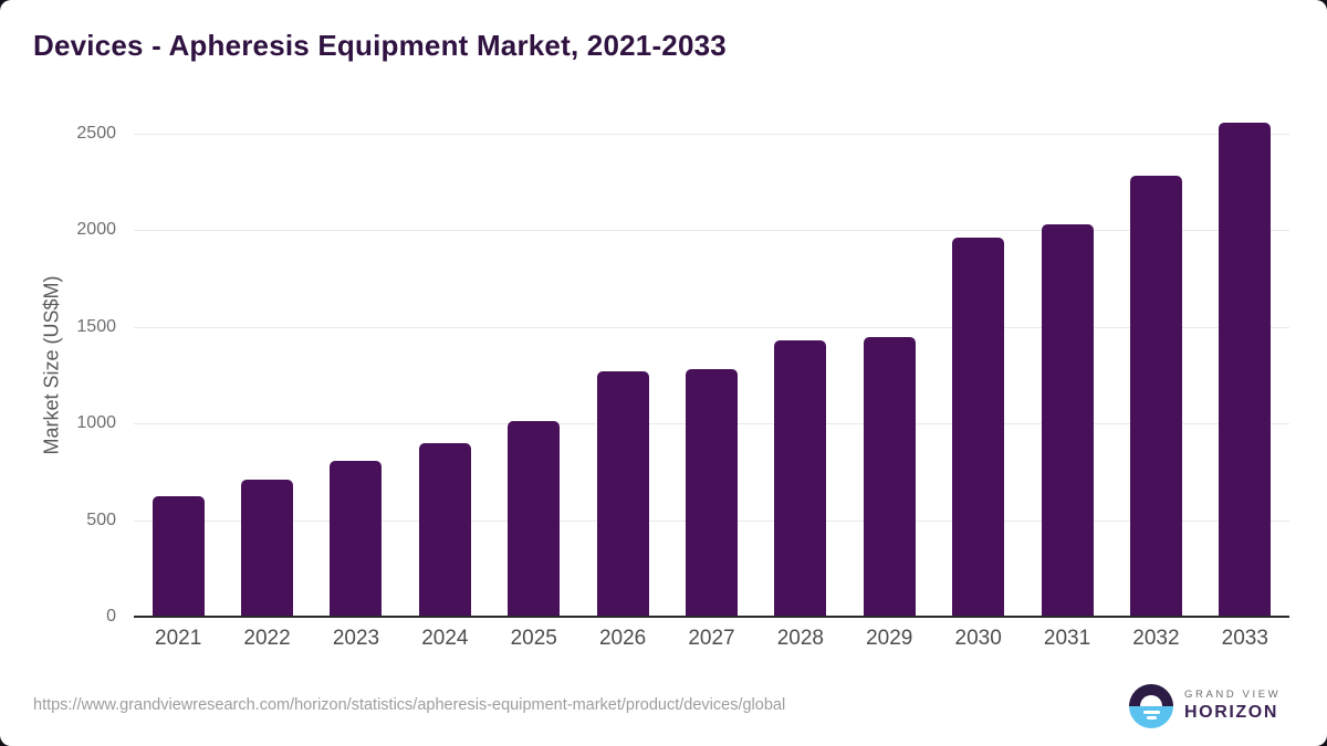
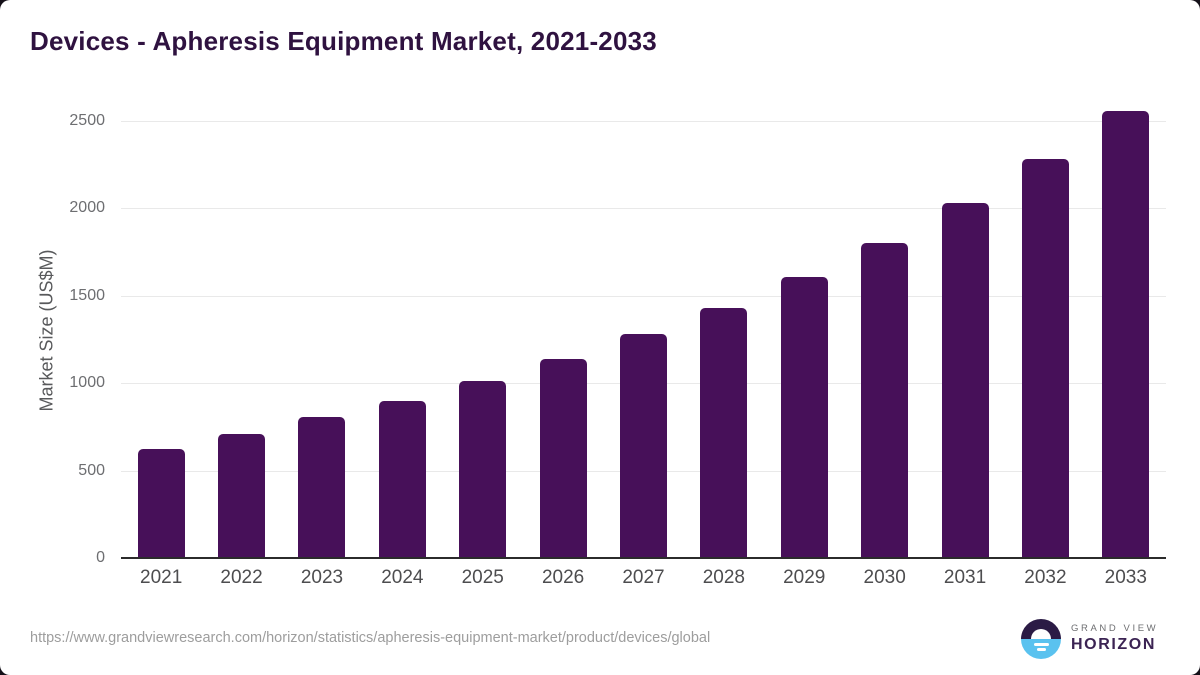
2026: 1270 -> 1140
2029: 1450 -> 1610
2030: 1960 -> 1800
